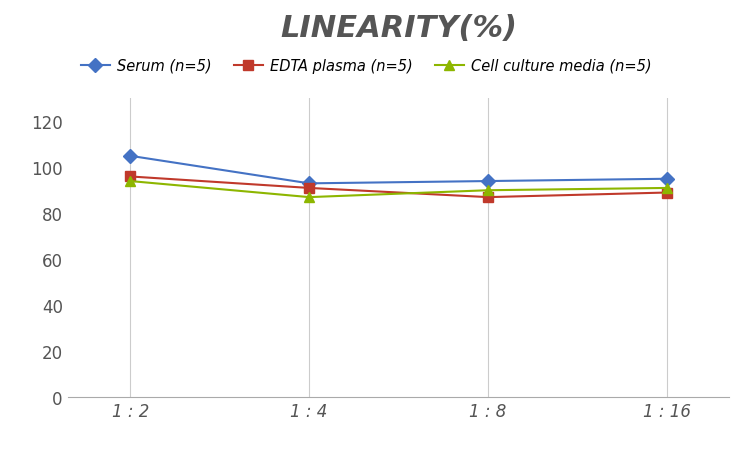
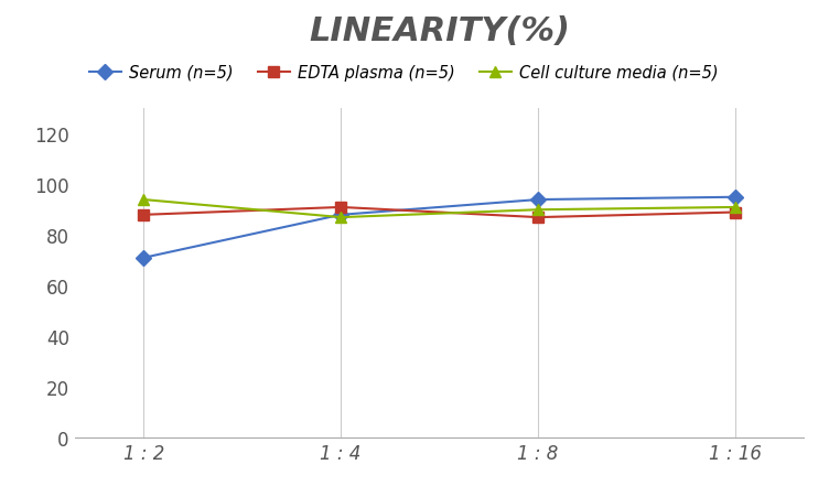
Serum (n=5)/1 : 2: 105 -> 71
EDTA plasma (n=5)/1 : 2: 96 -> 88
Serum (n=5)/1 : 4: 93 -> 88
